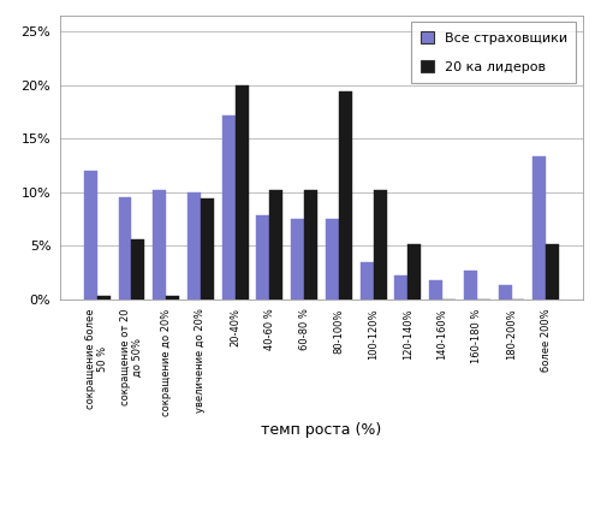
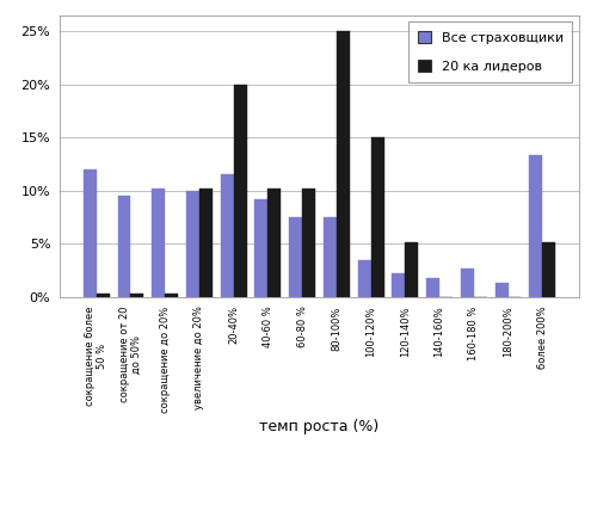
20 ка лидеров/сокращение от 20 до 50%: 5.6% -> 0.3%
20 ка лидеров/увеличение до 20%: 9.4% -> 10.2%
Все страховщики/20-40%: 17.2% -> 11.5%
Все страховщики/40-60 %: 7.8% -> 9.2%
20 ка лидеров/80-100%: 19.4% -> 25.0%
20 ка лидеров/100-120%: 10.2% -> 15.0%
